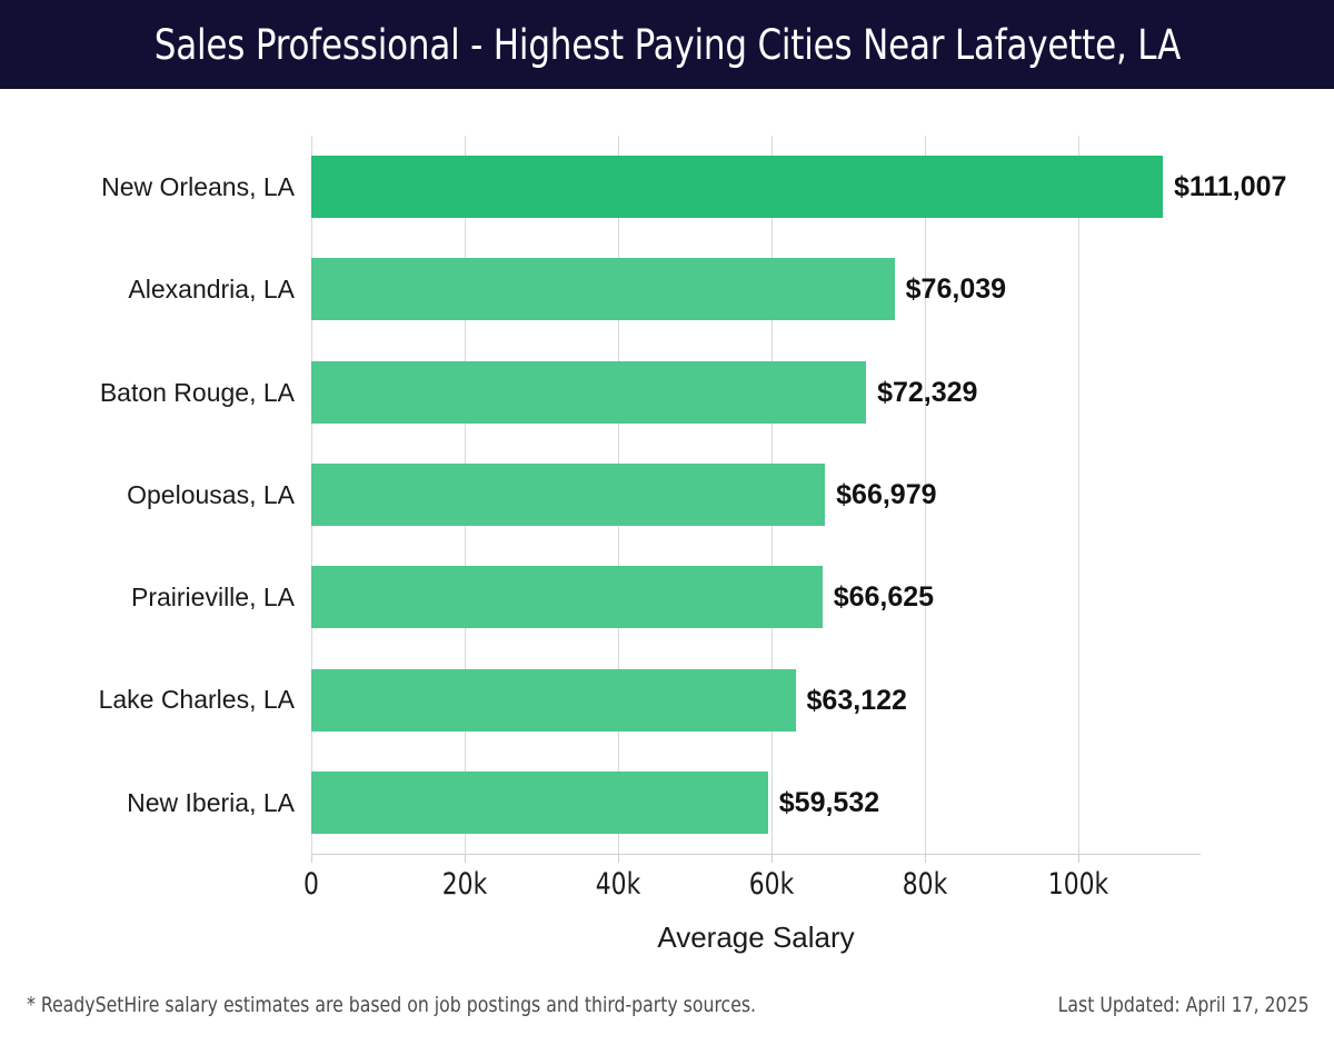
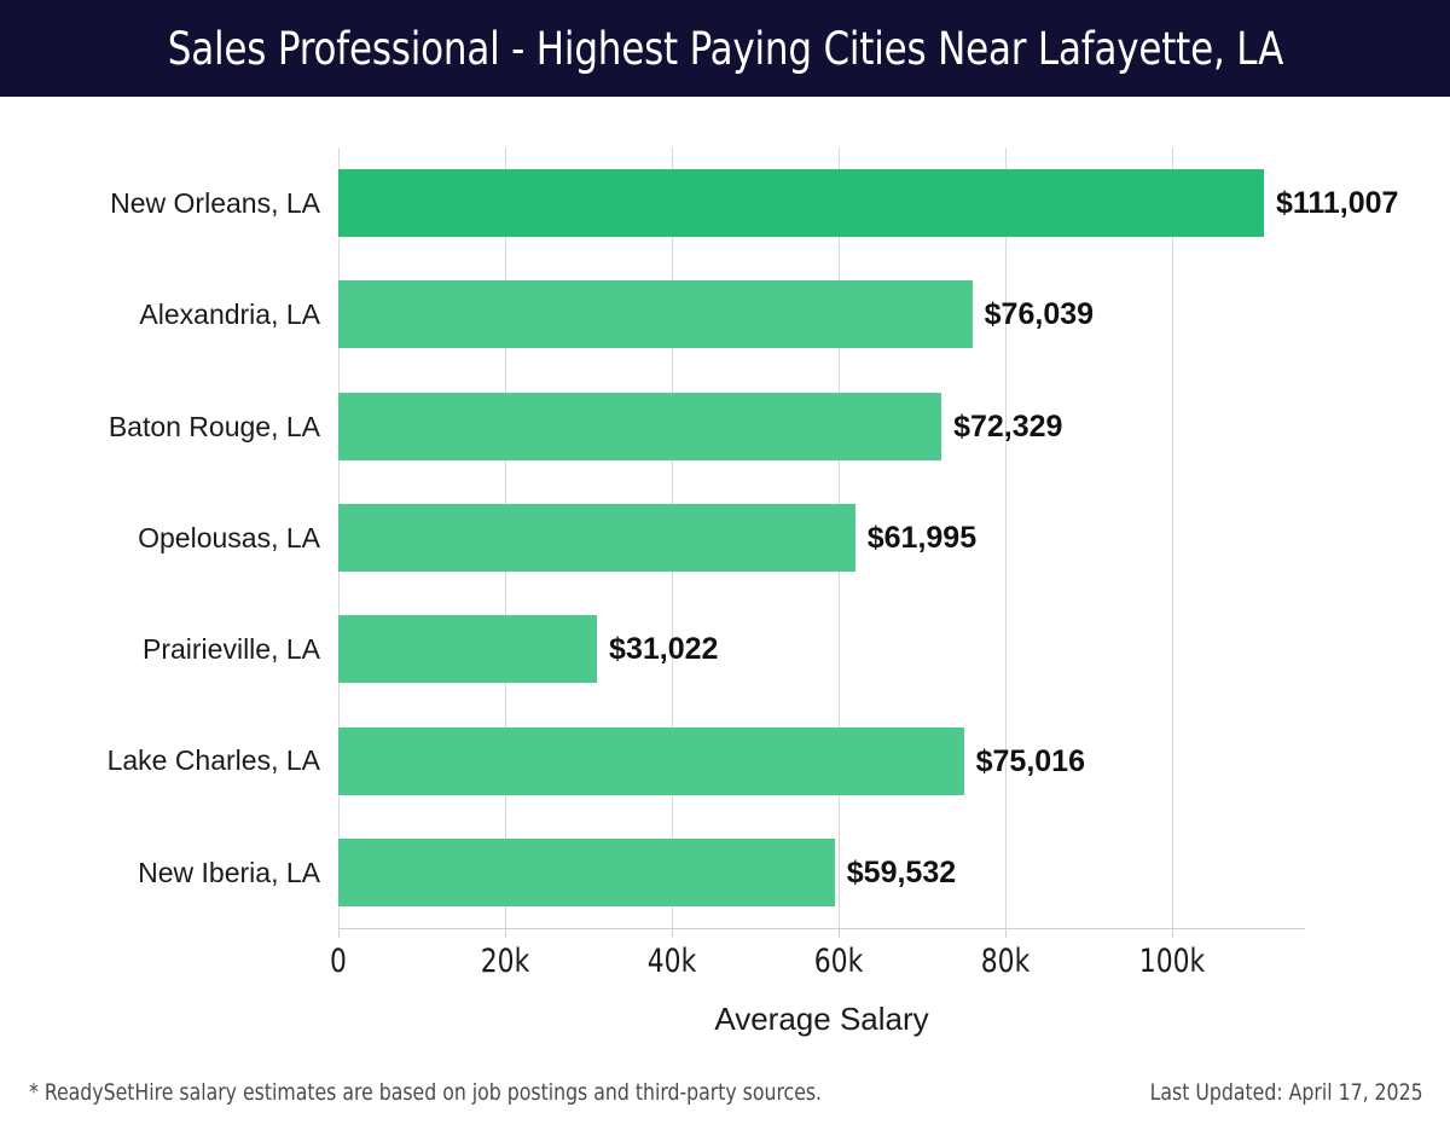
Opelousas, LA: $66,979 -> $61,995
Prairieville, LA: $66,625 -> $31,022
Lake Charles, LA: $63,122 -> $75,016
